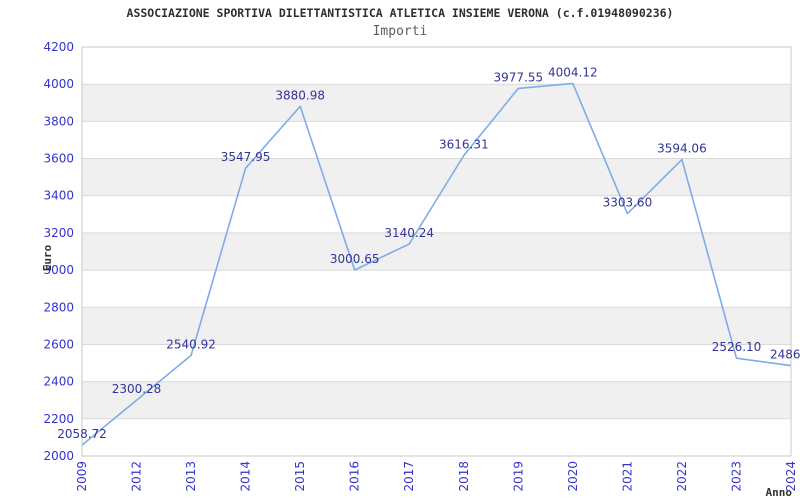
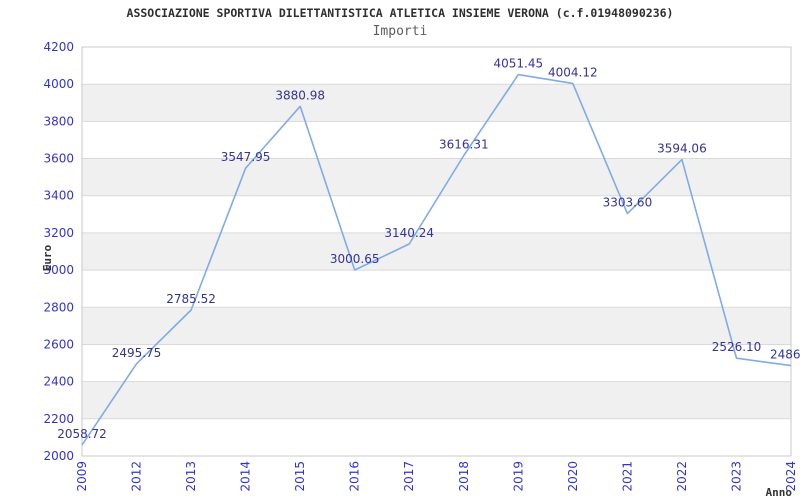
2012: 2300.28 -> 2495.75
2013: 2540.92 -> 2785.52
2019: 3977.55 -> 4051.45
